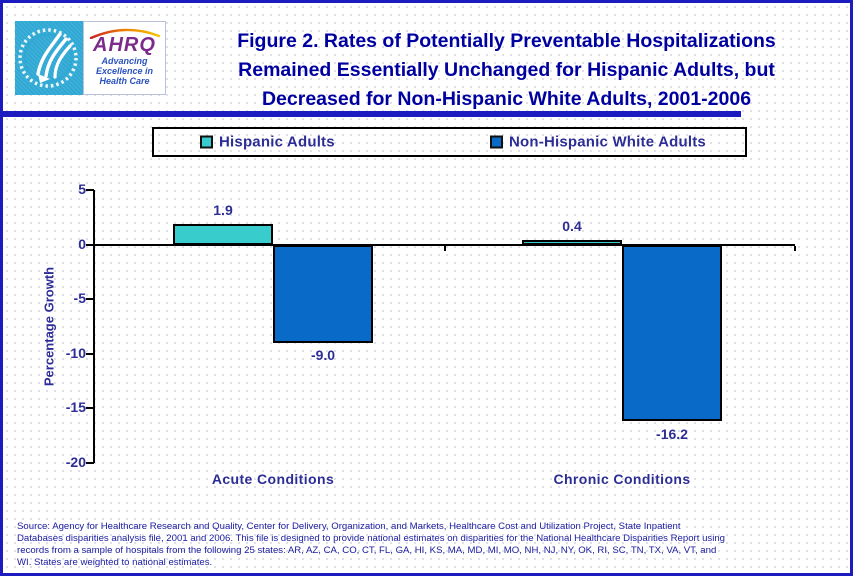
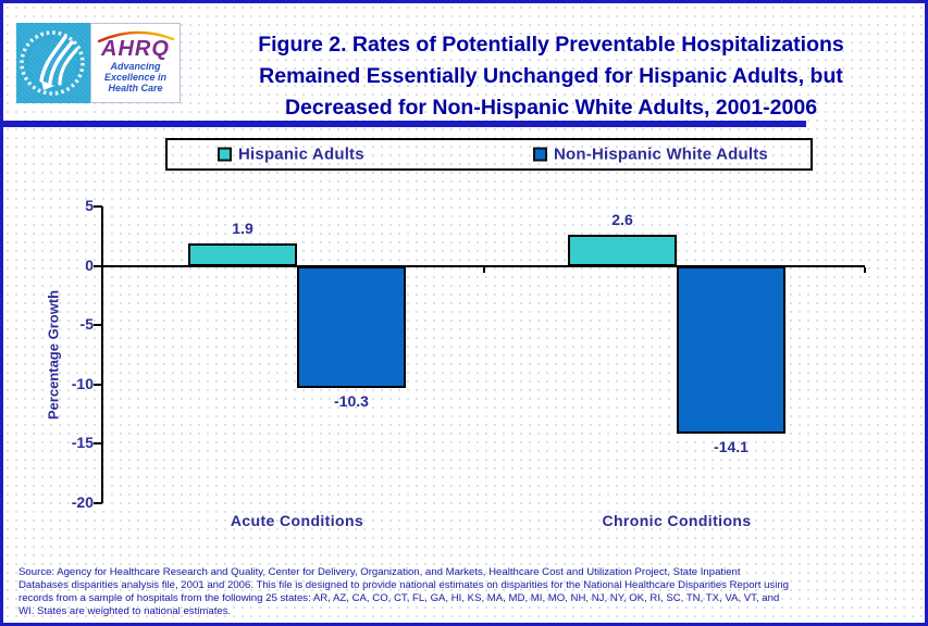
Non-Hispanic White Adults/Acute Conditions: -9.0 -> -10.3
Hispanic Adults/Chronic Conditions: 0.4 -> 2.6
Non-Hispanic White Adults/Chronic Conditions: -16.2 -> -14.1
